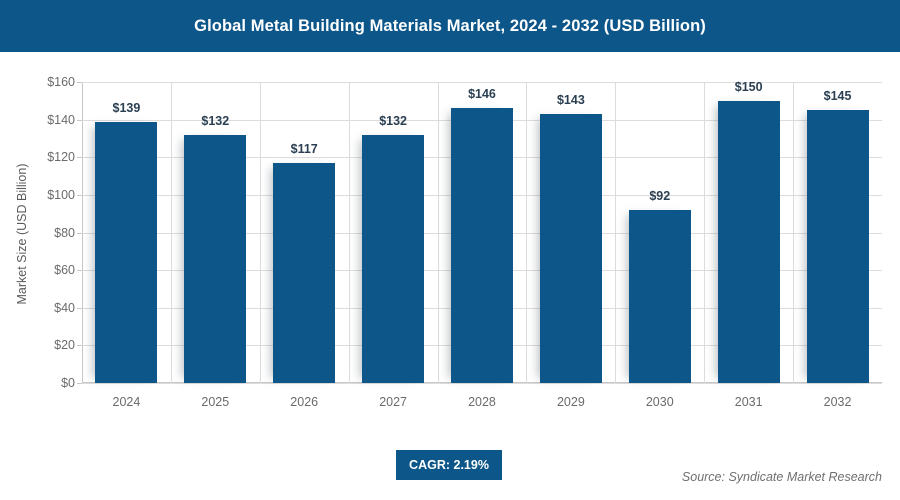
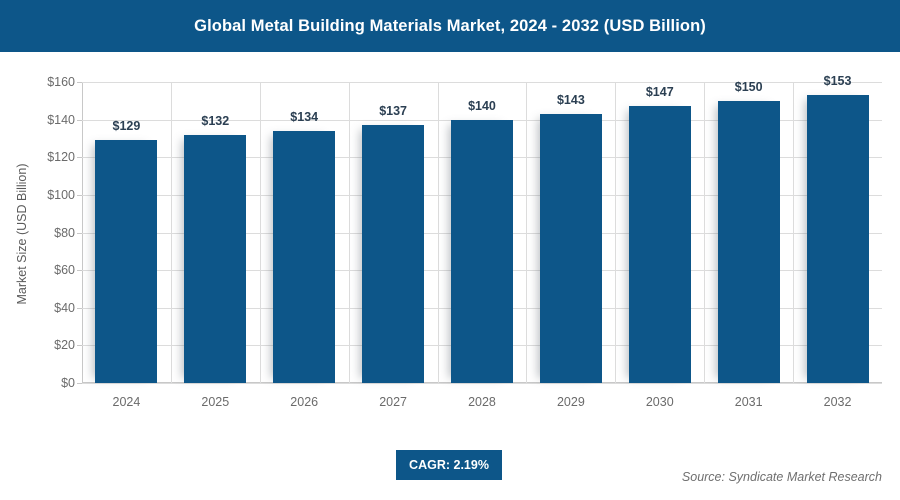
2024: $139 -> $129
2026: $117 -> $134
2027: $132 -> $137
2028: $146 -> $140
2030: $92 -> $147
2032: $145 -> $153
